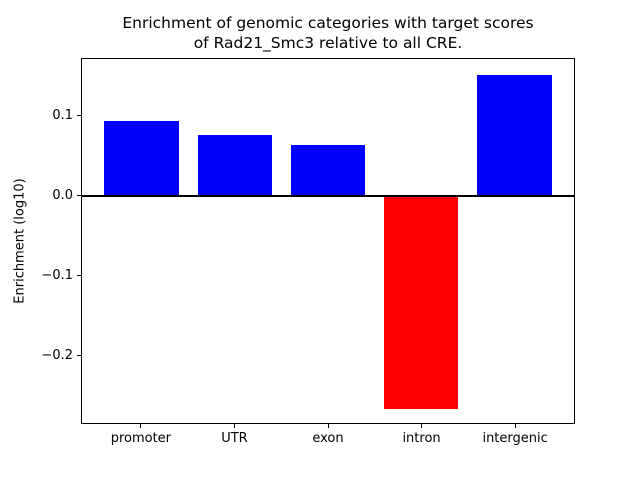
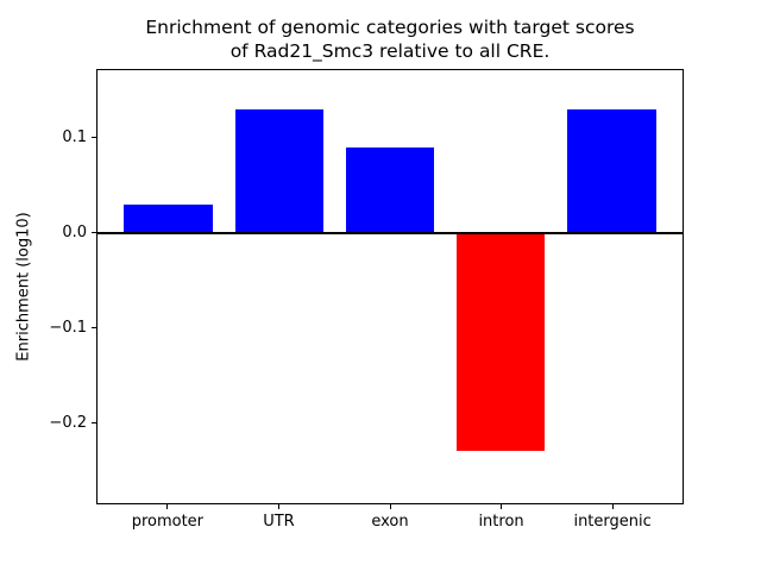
promoter: 0.09 -> 0.03
UTR: 0.08 -> 0.13
exon: 0.06 -> 0.09
intron: -0.27 -> -0.23
intergenic: 0.15 -> 0.13
